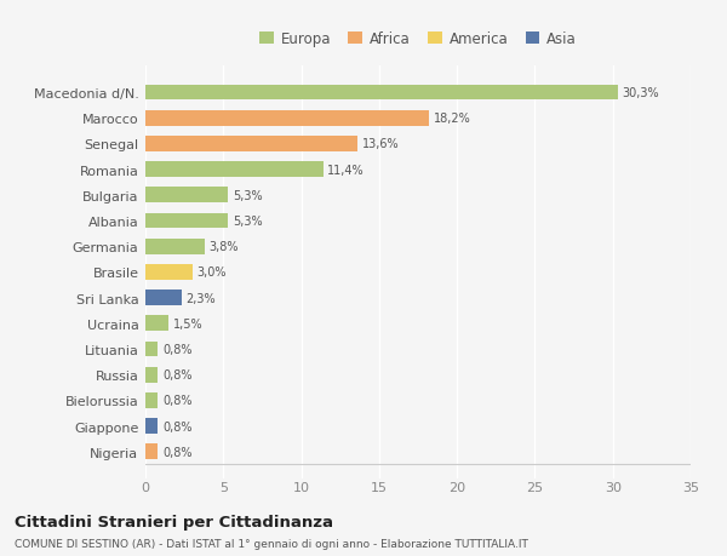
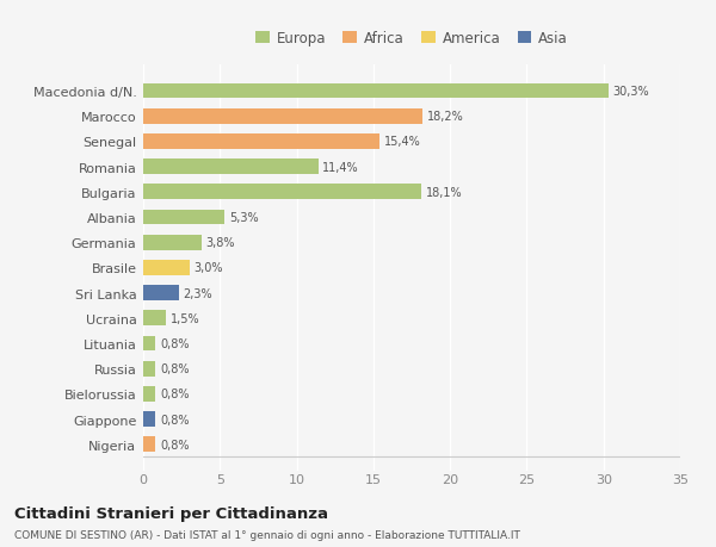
Senegal: 13,6% -> 15,4%
Bulgaria: 5,3% -> 18,1%
